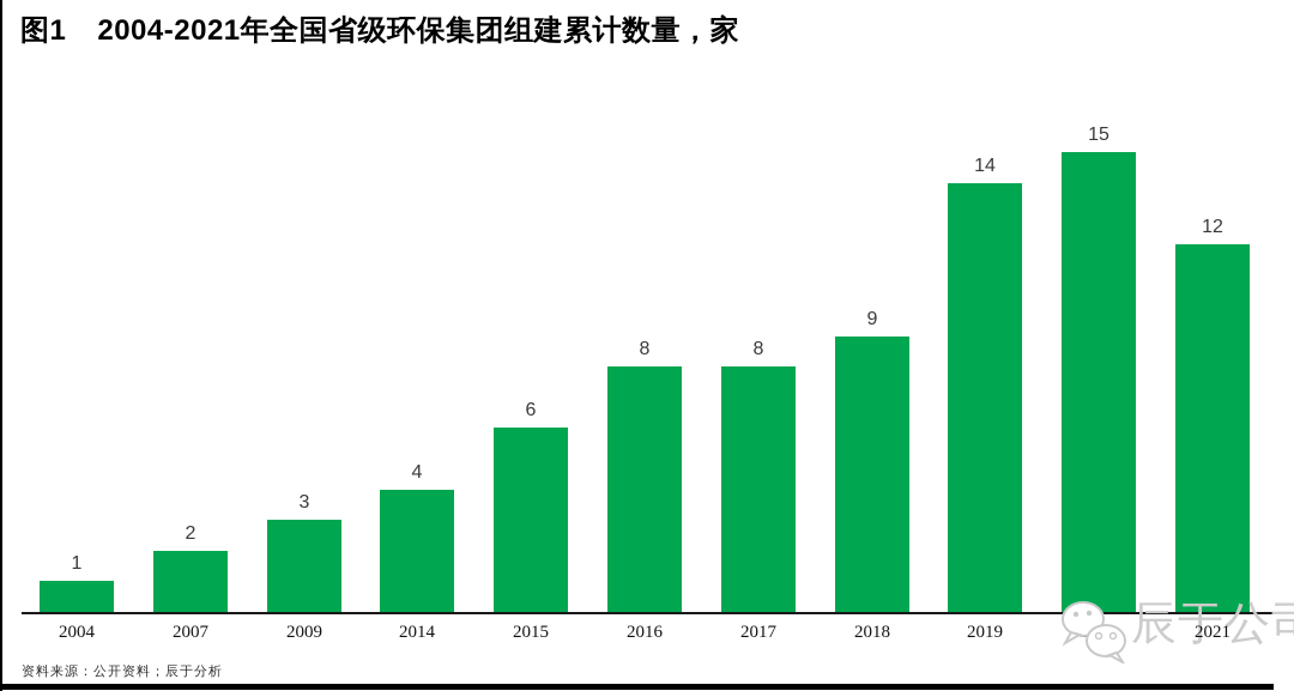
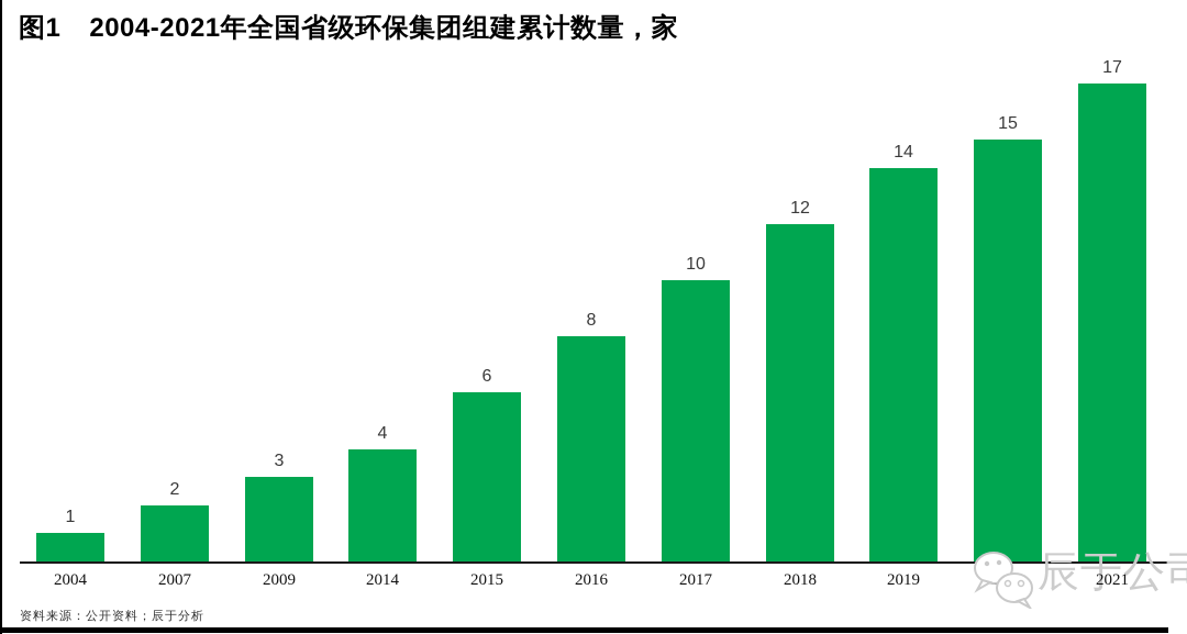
2017: 8 -> 10
2018: 9 -> 12
2021: 12 -> 17
